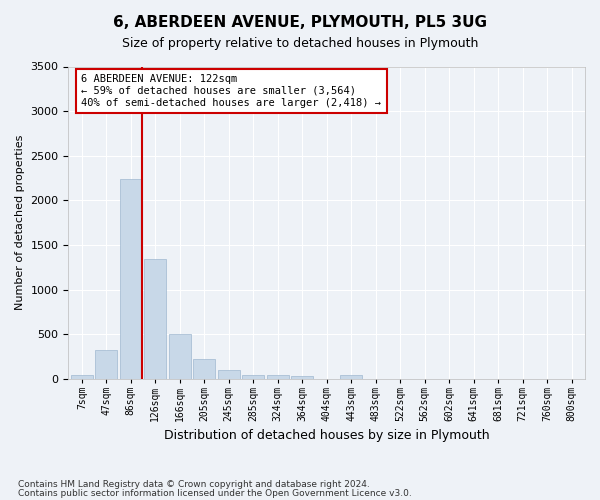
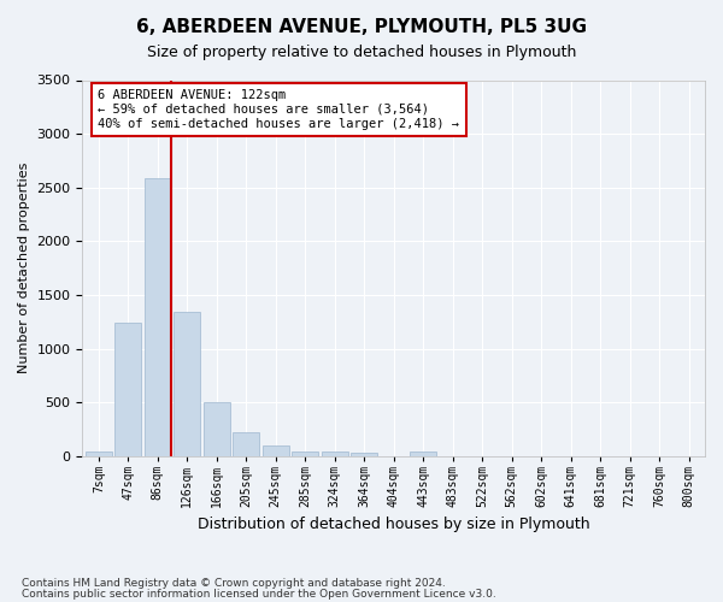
47sqm: 320 -> 1240
86sqm: 2240 -> 2590
